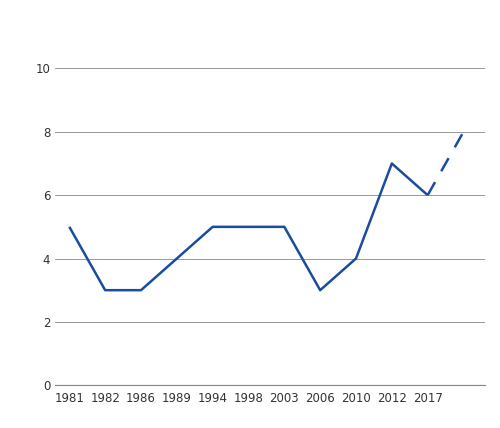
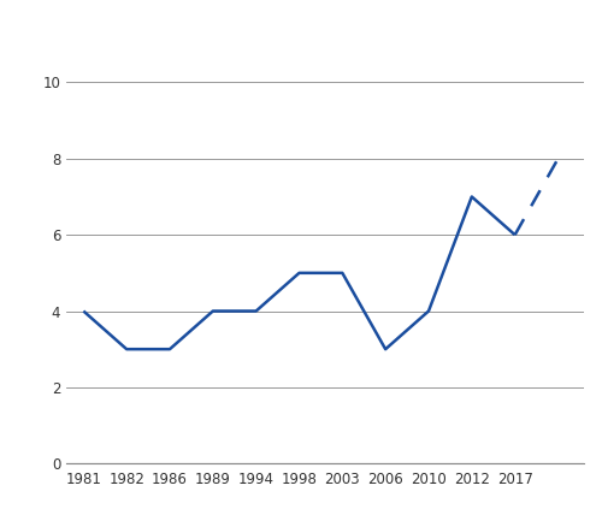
1981: 5 -> 4
1994: 5 -> 4
